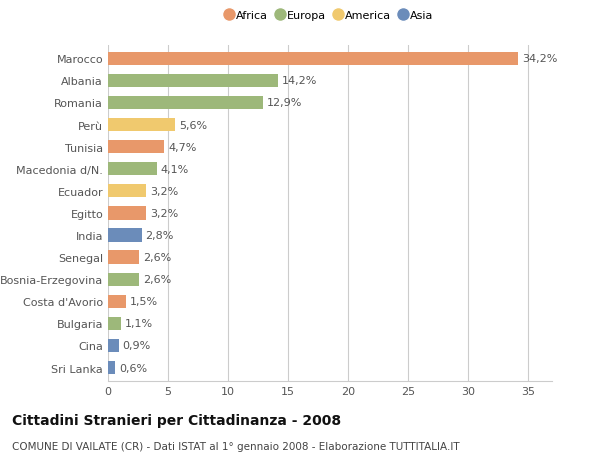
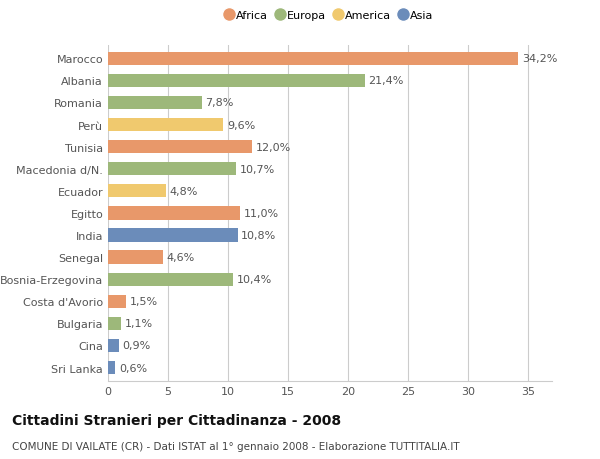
Albania: 14,2% -> 21,4%
Romania: 12,9% -> 7,8%
Perù: 5,6% -> 9,6%
Tunisia: 4,7% -> 12,0%
Macedonia d/N.: 4,1% -> 10,7%
Ecuador: 3,2% -> 4,8%
Egitto: 3,2% -> 11,0%
India: 2,8% -> 10,8%
Senegal: 2,6% -> 4,6%
Bosnia-Erzegovina: 2,6% -> 10,4%
